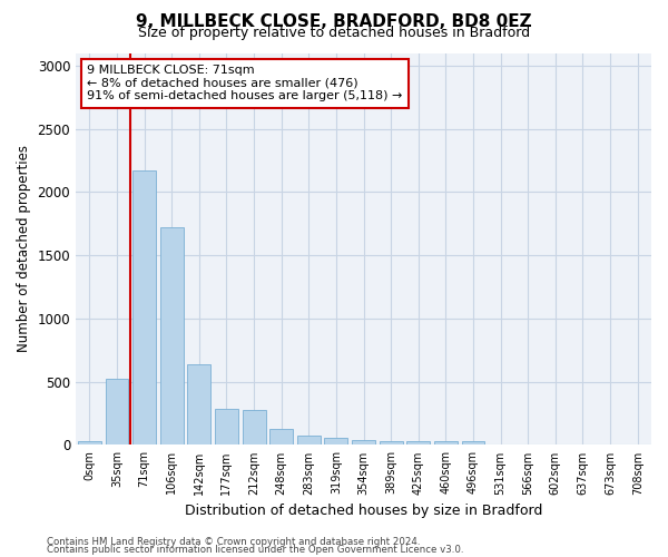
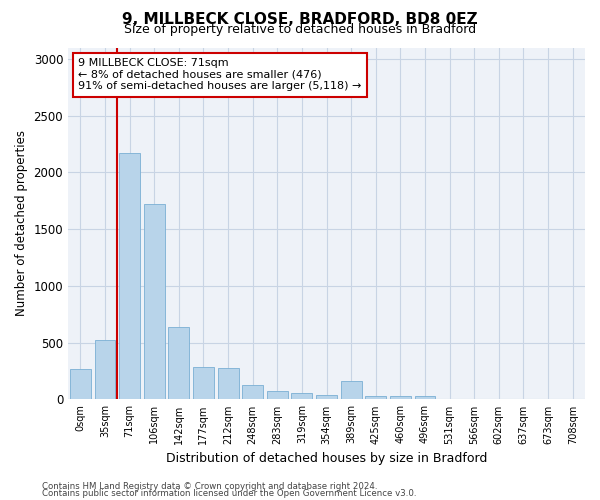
0sqm: 30 -> 270
389sqm: 30 -> 160
